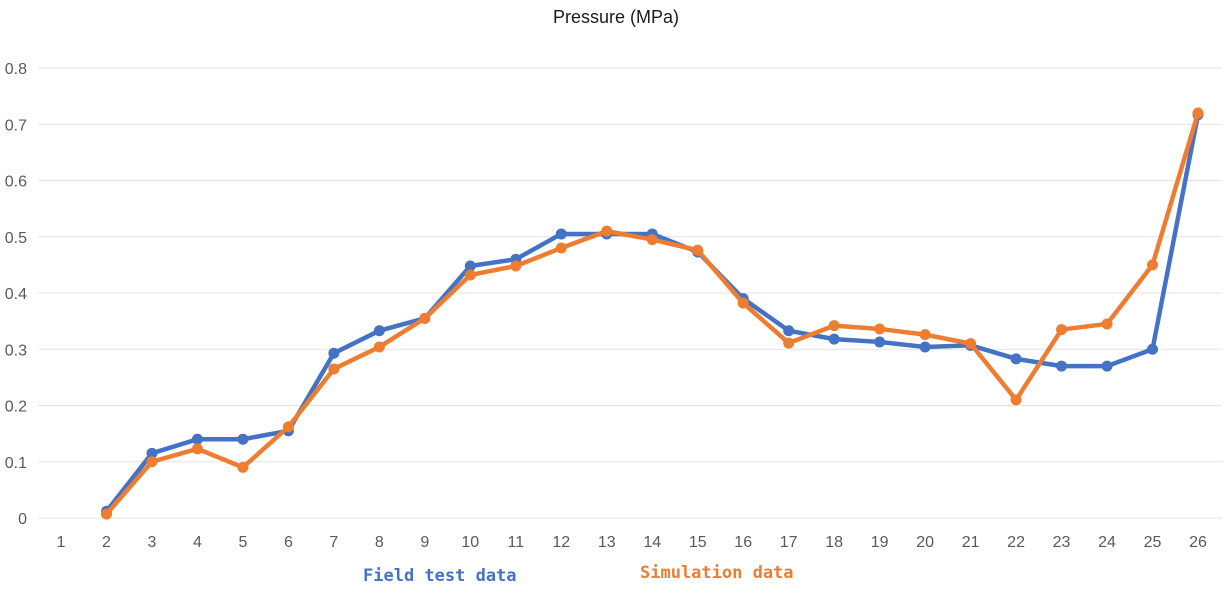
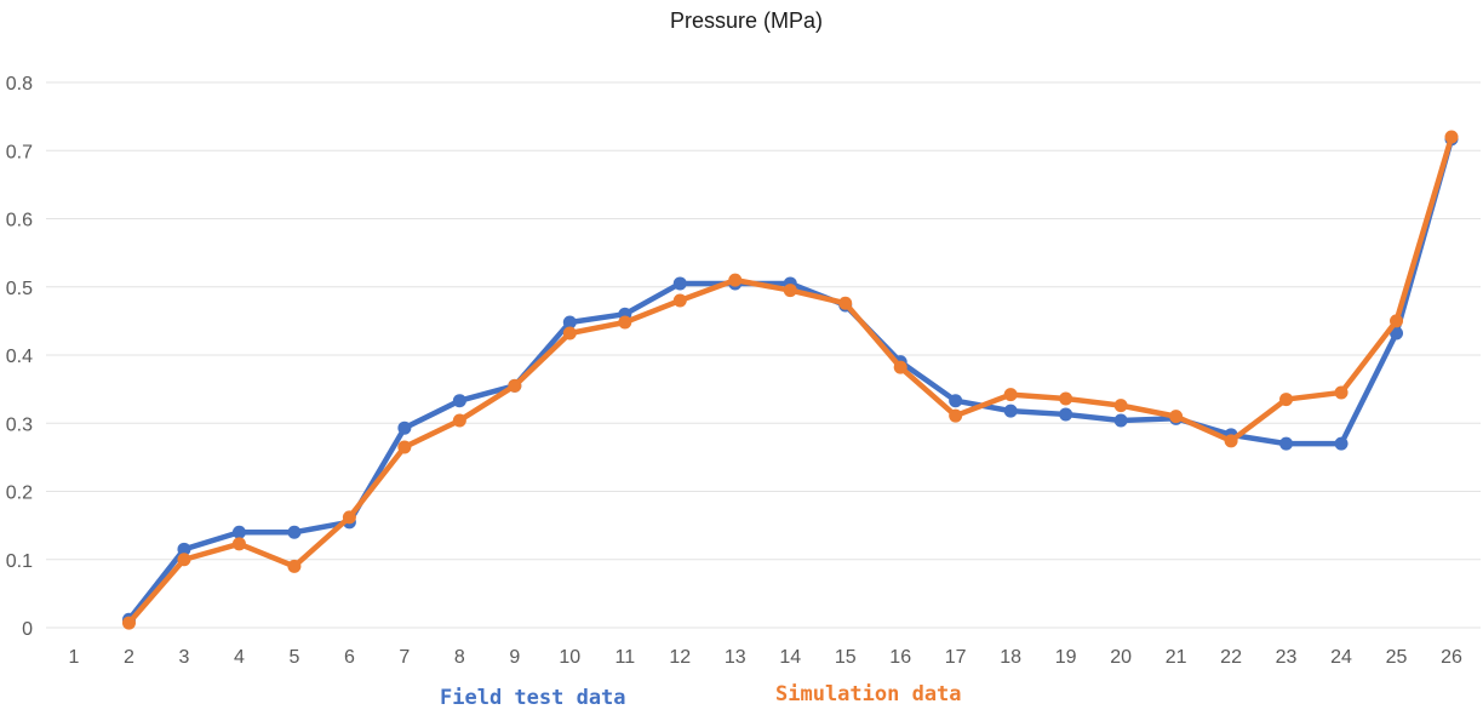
Simulation data/22: 0.21 -> 0.27
Field test data/25: 0.30 -> 0.43
